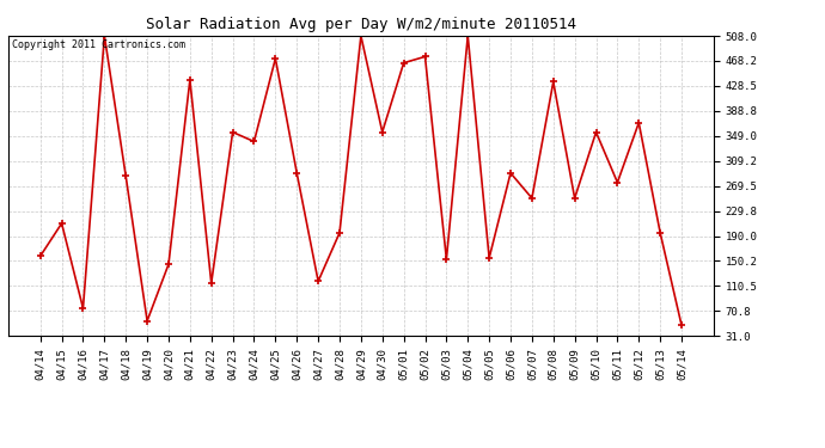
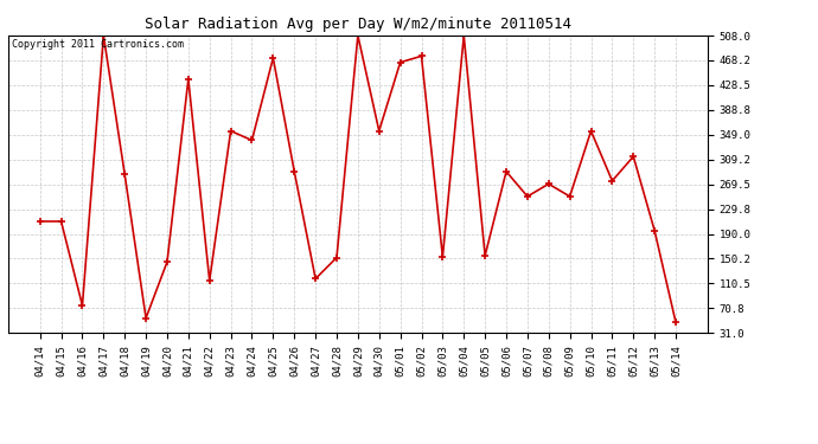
04/14: 158 -> 210
04/28: 195 -> 152
05/08: 435 -> 270
05/12: 370 -> 314
